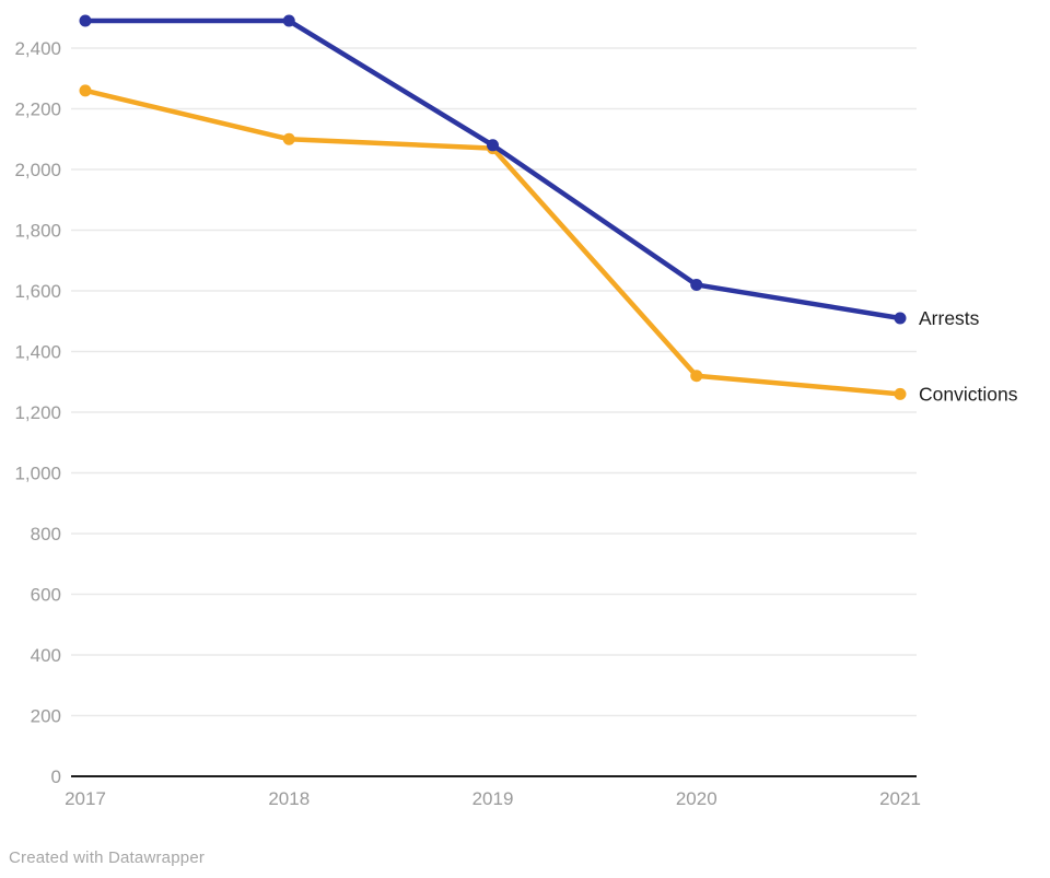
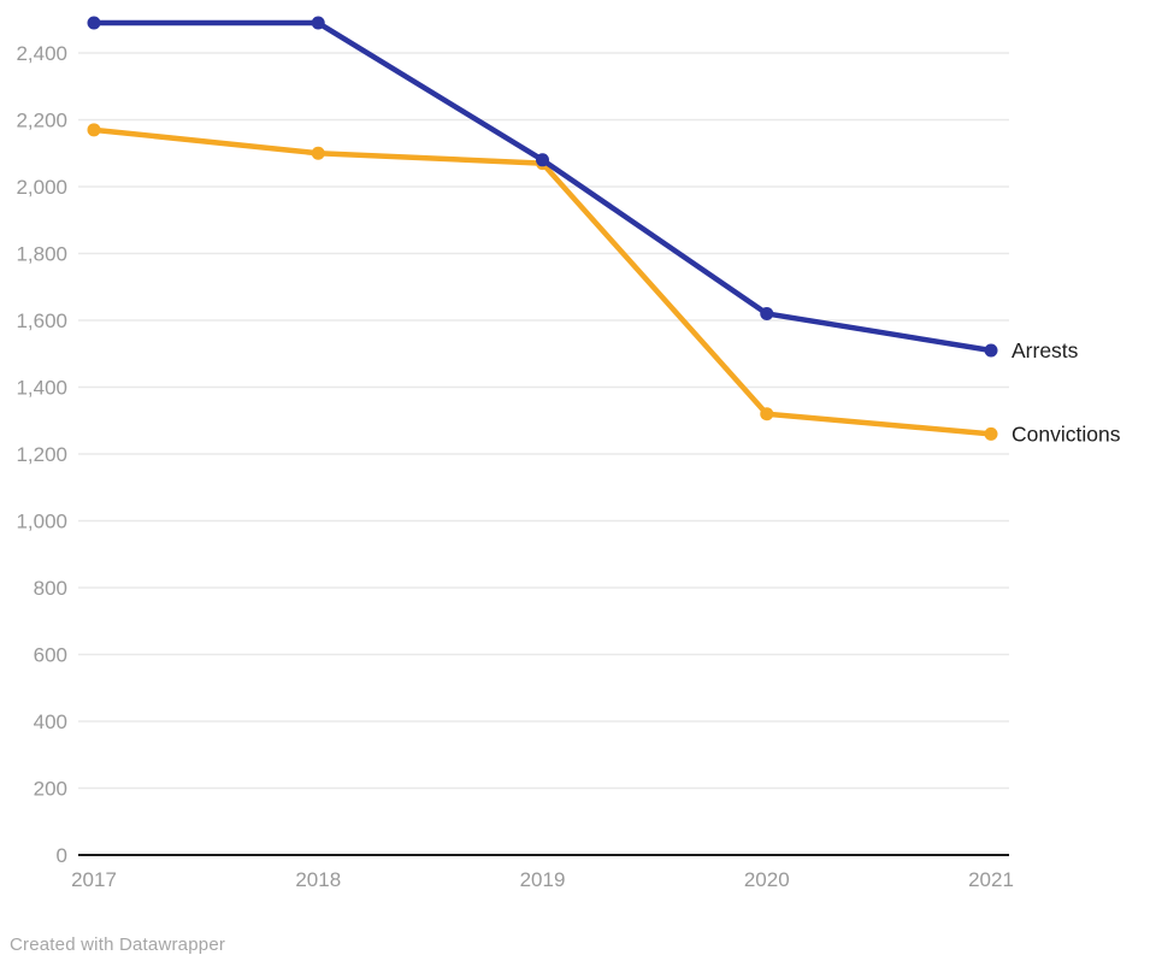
Convictions/2017: 2260 -> 2170
